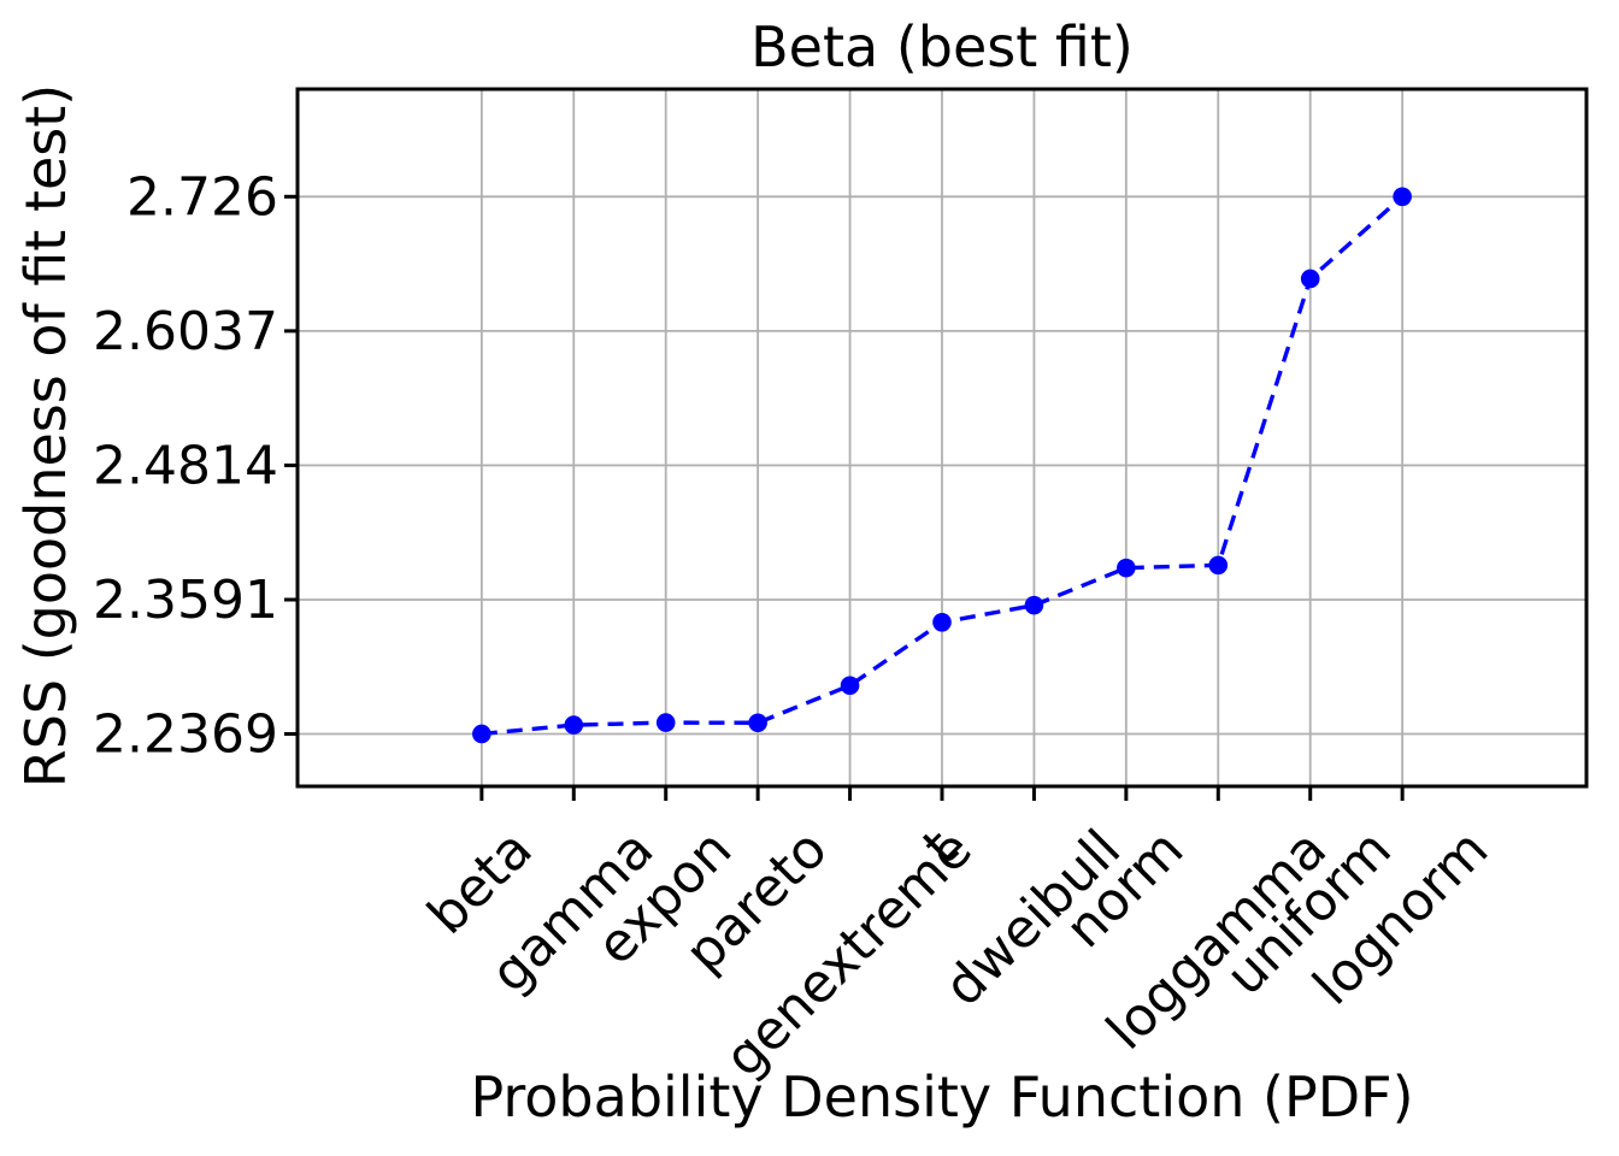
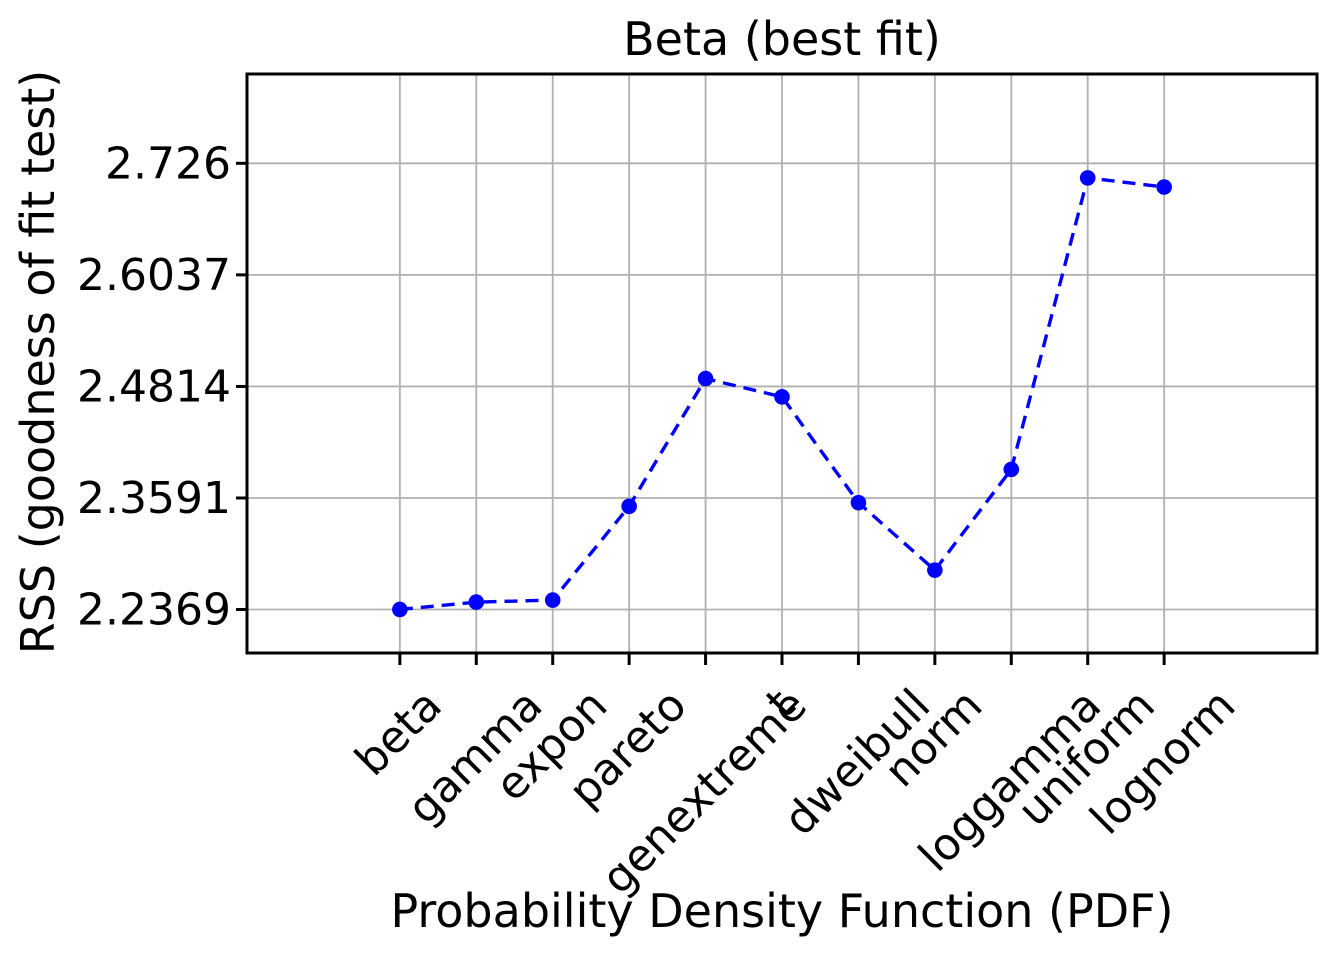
pareto: 2.25 -> 2.35
genextreme: 2.28 -> 2.49
t: 2.34 -> 2.47
norm: 2.39 -> 2.28
uniform: 2.65 -> 2.71
lognorm: 2.73 -> 2.70
